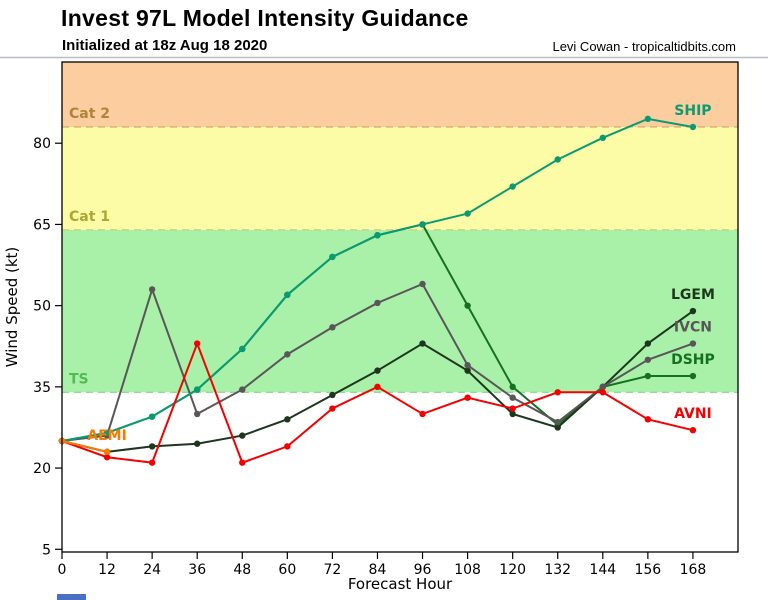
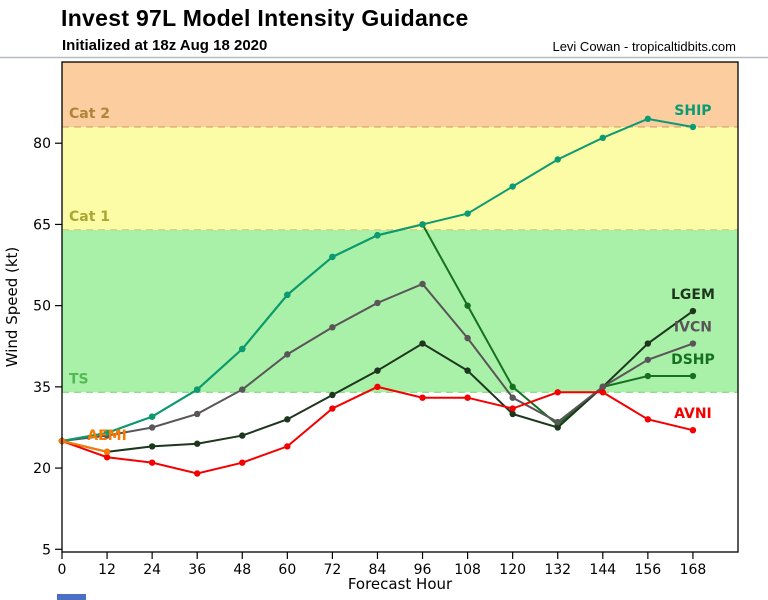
IVCN/24: 53 -> 28
AVNI/36: 43 -> 19
AVNI/96: 30 -> 33
IVCN/108: 39 -> 44
